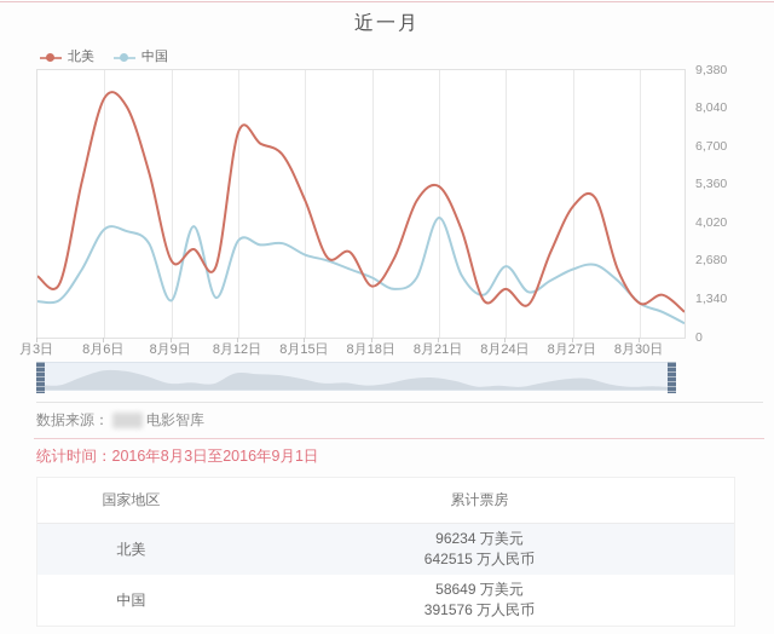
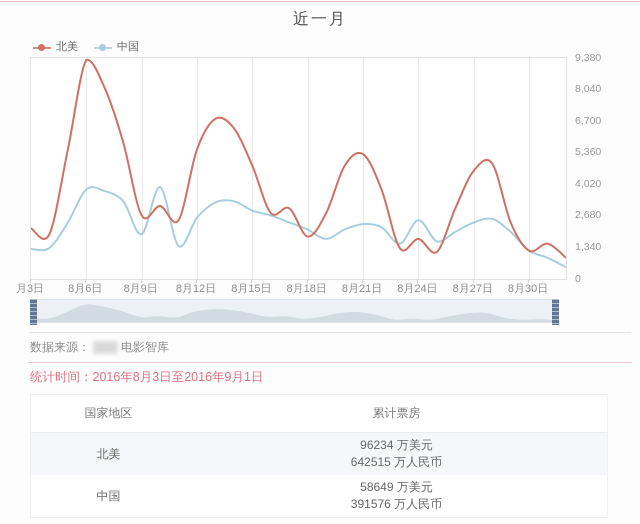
北美/8月6日: 8400 -> 9300
中国/8月9日: 1300 -> 1900
北美/8月12日: 7200 -> 5500
中国/8月12日: 3400 -> 2600
中国/8月21日: 4200 -> 2300
